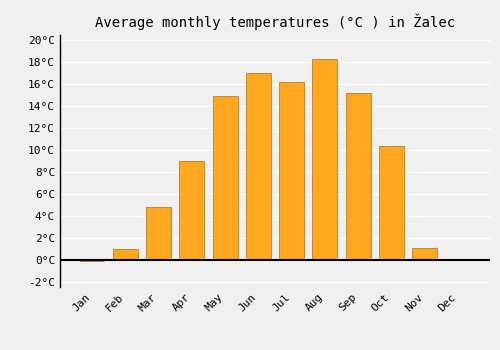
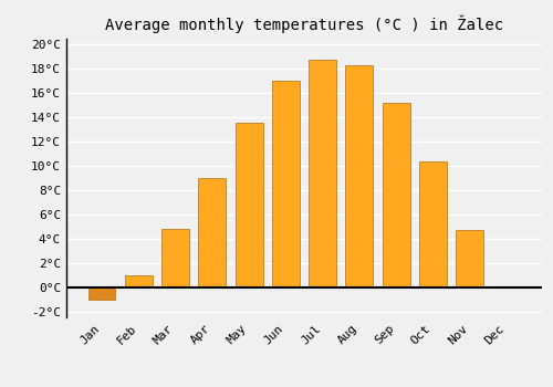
Jan: -0.1°C -> -1.0°C
May: 14.9°C -> 13.6°C
Jul: 16.2°C -> 18.8°C
Nov: 1.1°C -> 4.7°C
